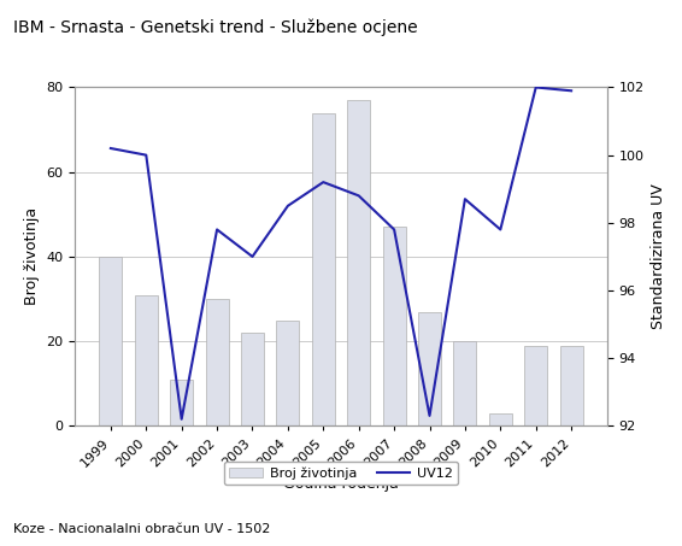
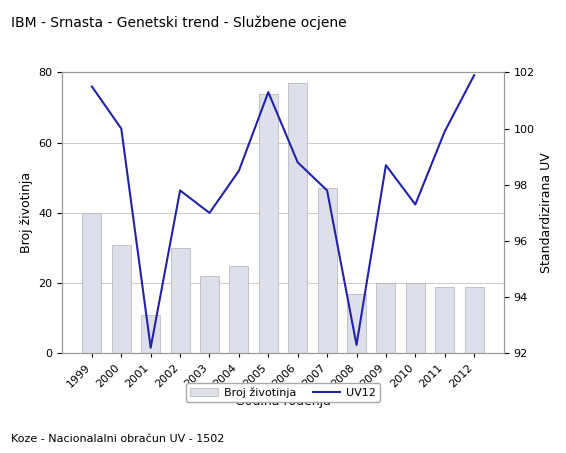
UV12/1999: 100.2 -> 101.5
UV12/2005: 99.2 -> 101.3
Broj životinja/2008: 27 -> 17
Broj životinja/2010: 3 -> 20
UV12/2010: 97.8 -> 97.3
UV12/2011: 102.0 -> 99.9
